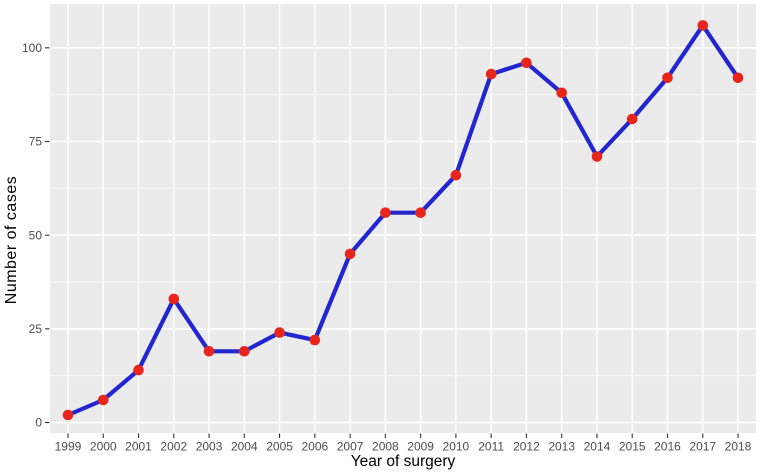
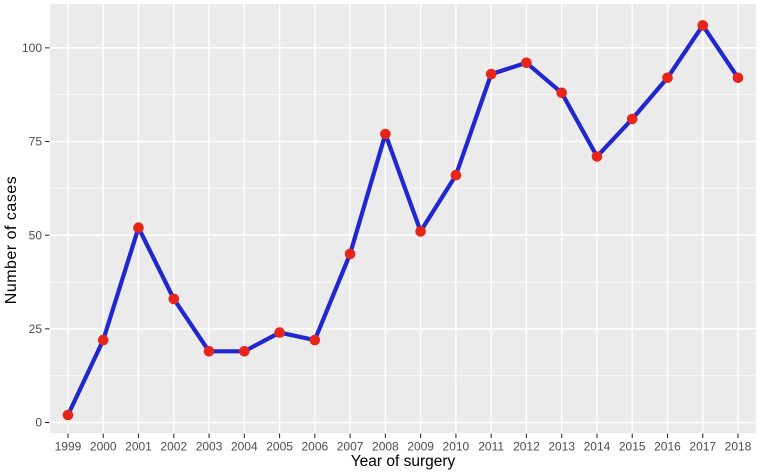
2000: 6 -> 22
2001: 14 -> 52
2008: 56 -> 77
2009: 56 -> 51
